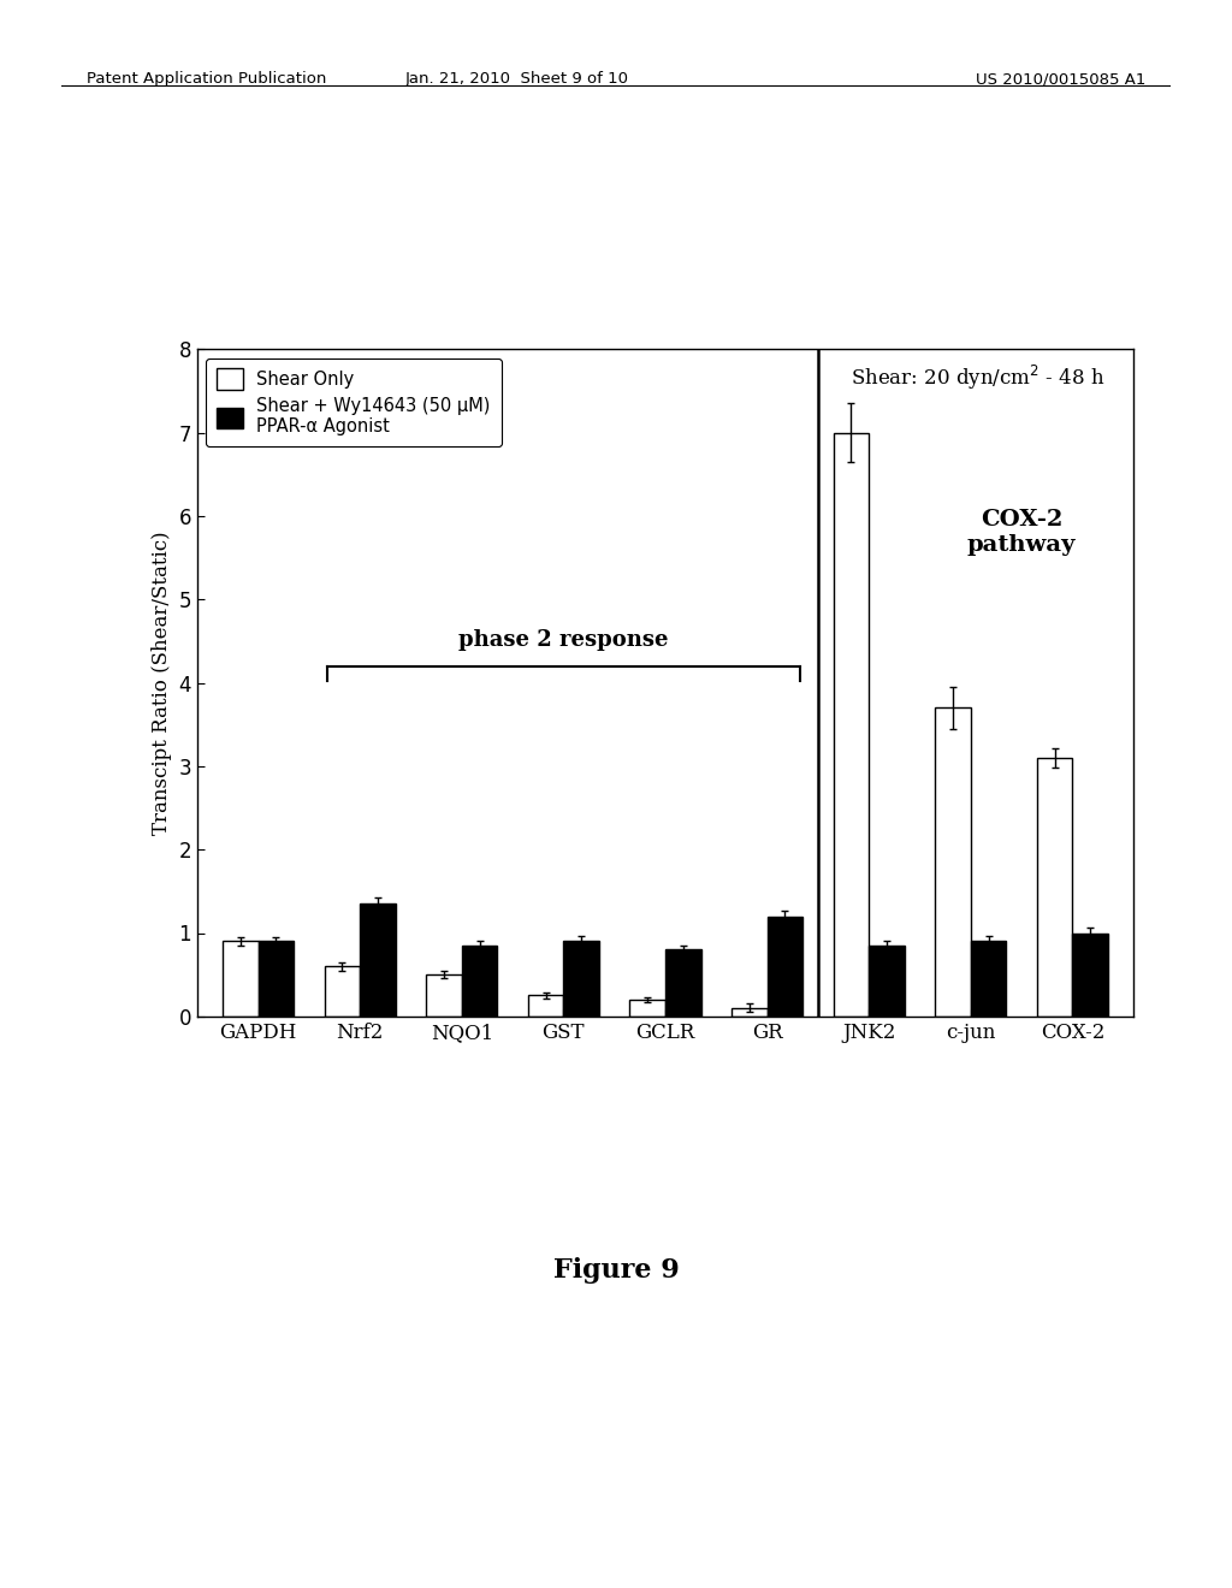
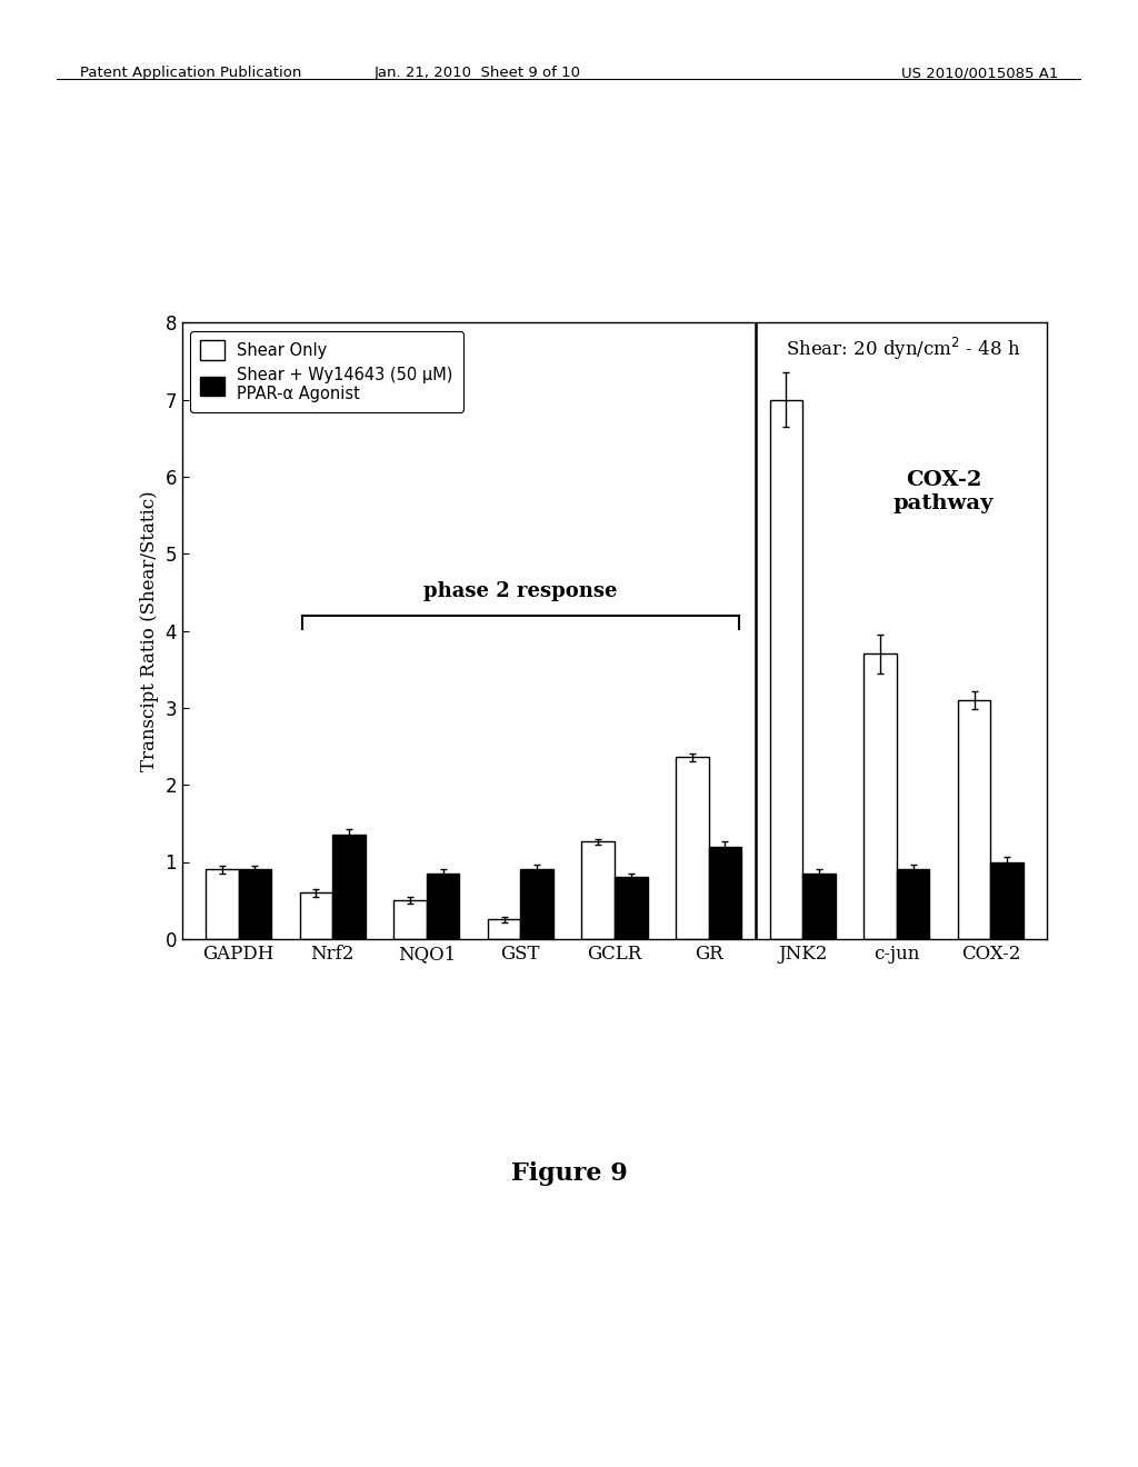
Shear Only/GCLR: 0.20 -> 1.26
Shear Only/GR: 0.10 -> 2.36
